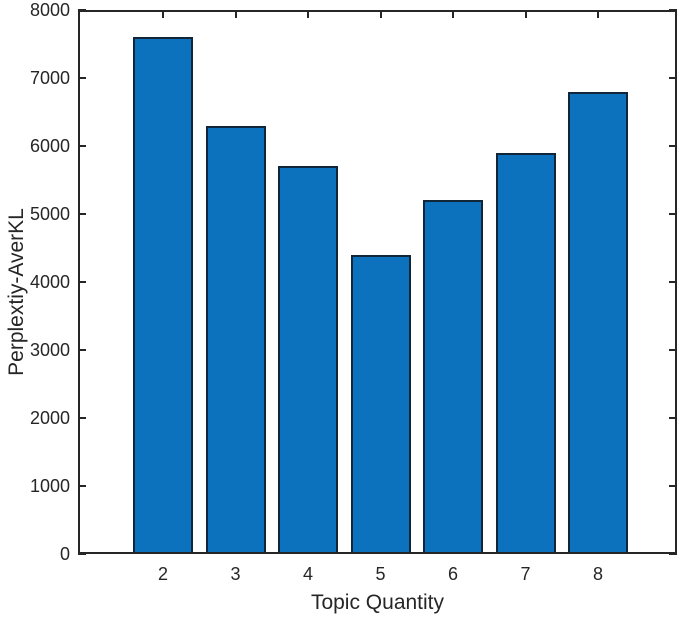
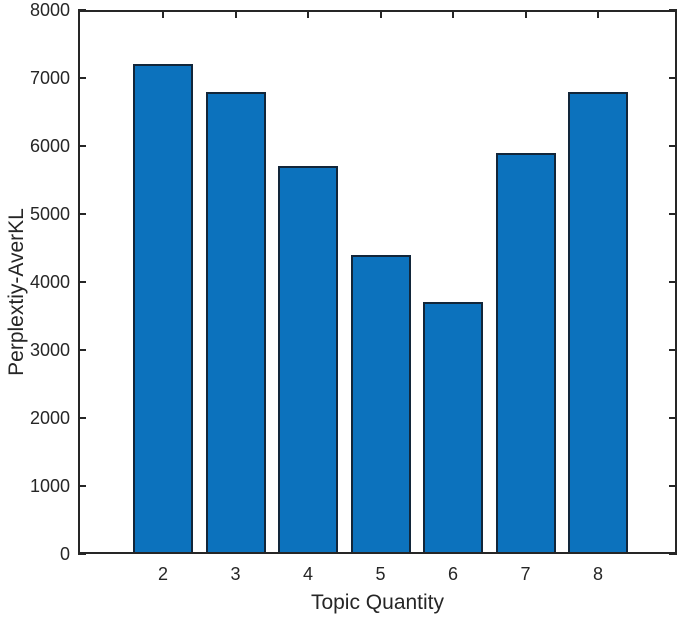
2: 7600 -> 7200
3: 6300 -> 6800
6: 5200 -> 3700
